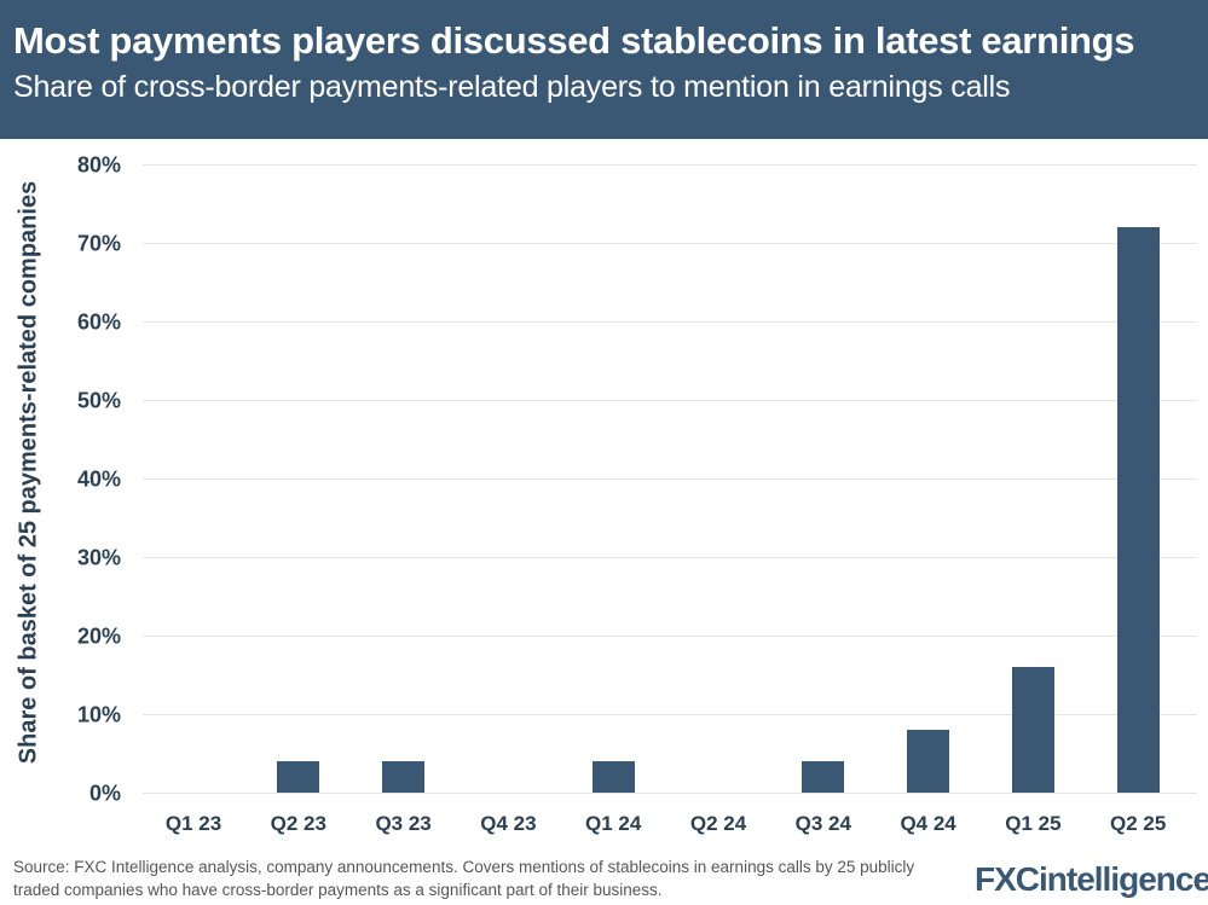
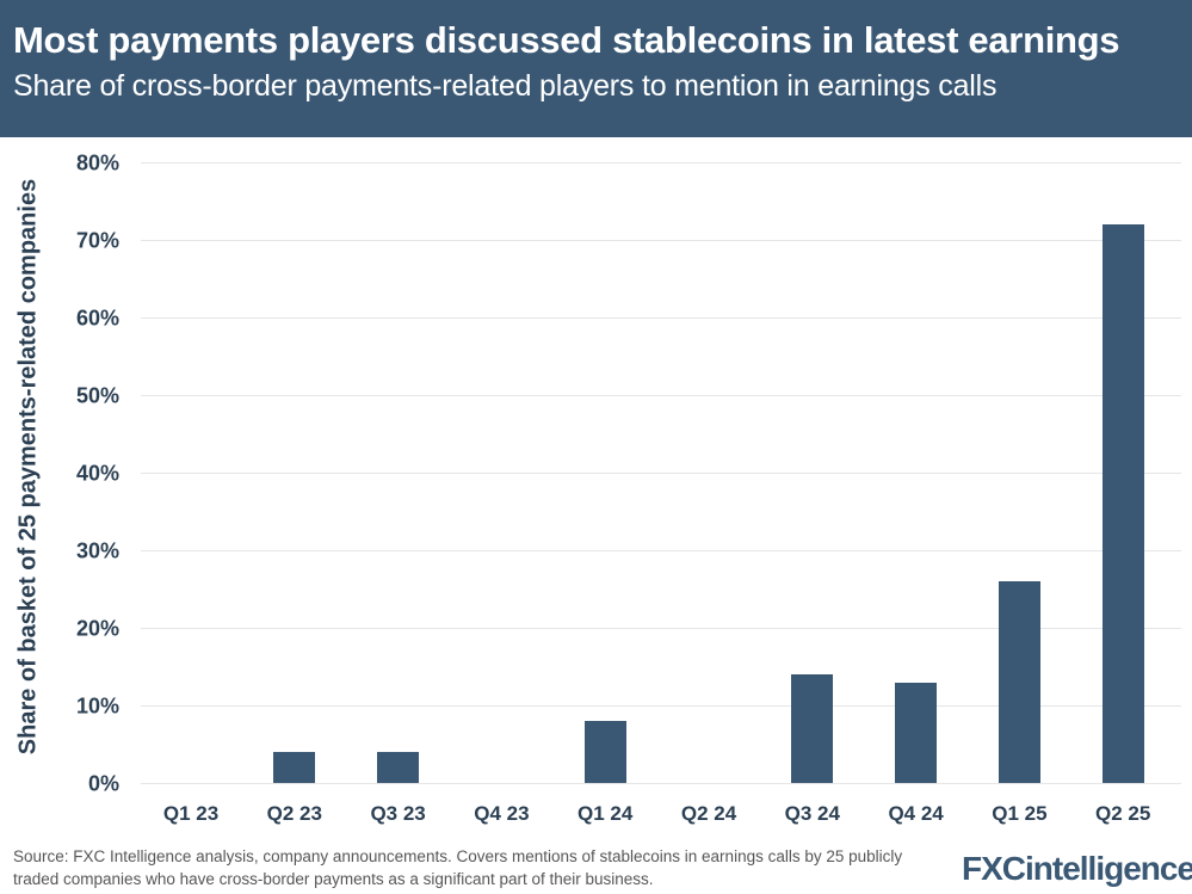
Q1 24: 4% -> 8%
Q3 24: 4% -> 14%
Q4 24: 8% -> 13%
Q1 25: 16% -> 26%
